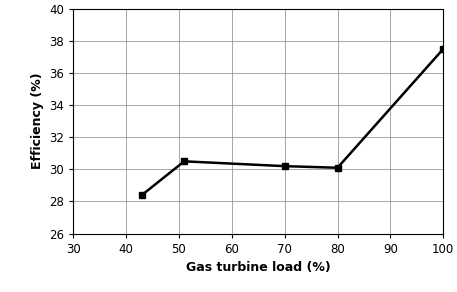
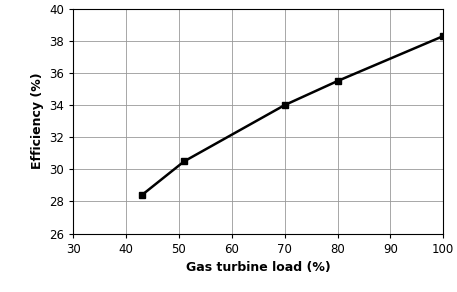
70: 30.2 -> 34.0
80: 30.1 -> 35.5
100: 37.5 -> 38.3
